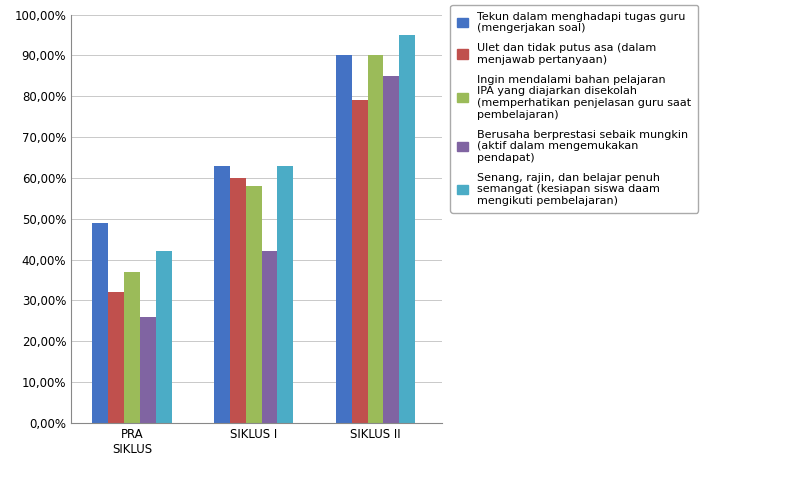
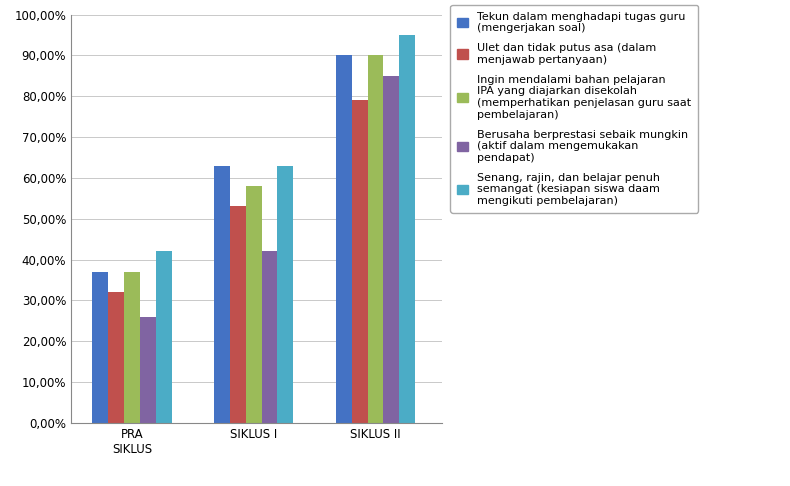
Tekun dalam menghadapi tugas guru (mengerjakan soal)/PRA SIKLUS: 49% -> 37%
Ulet dan tidak putus asa (dalam menjawab pertanyaan)/SIKLUS I: 60% -> 53%
